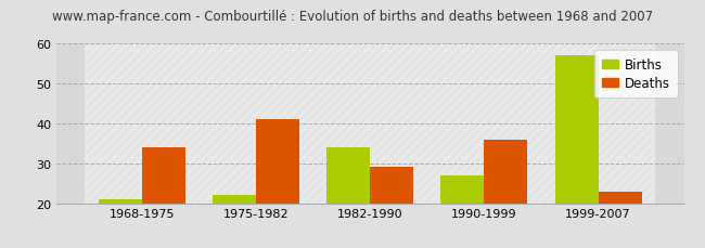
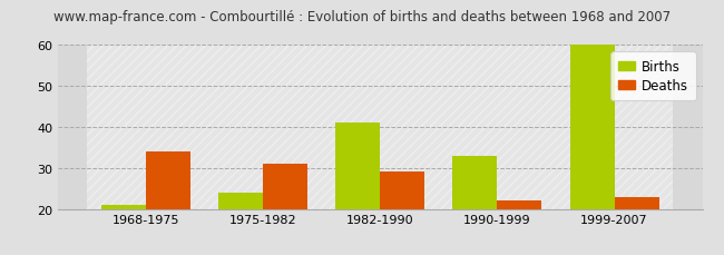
Births/1975-1982: 22 -> 24
Deaths/1975-1982: 41 -> 31
Births/1982-1990: 34 -> 41
Births/1990-1999: 27 -> 33
Deaths/1990-1999: 36 -> 22
Births/1999-2007: 57 -> 60
